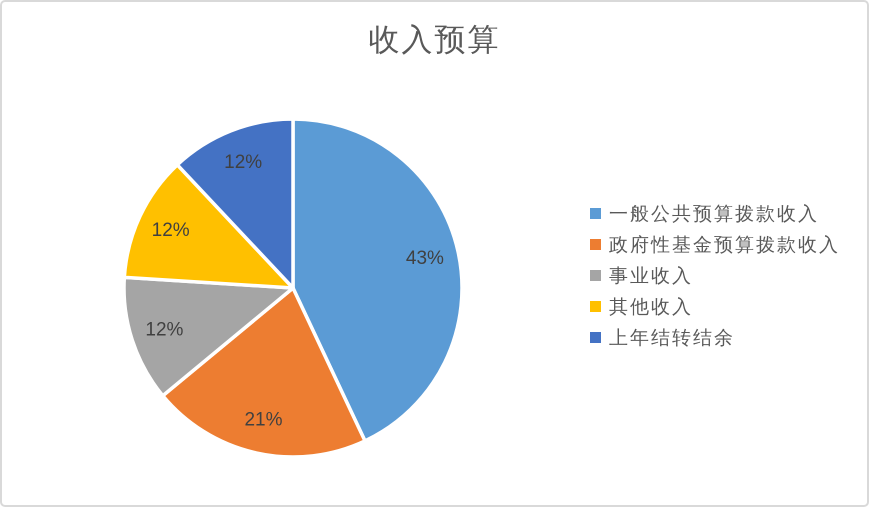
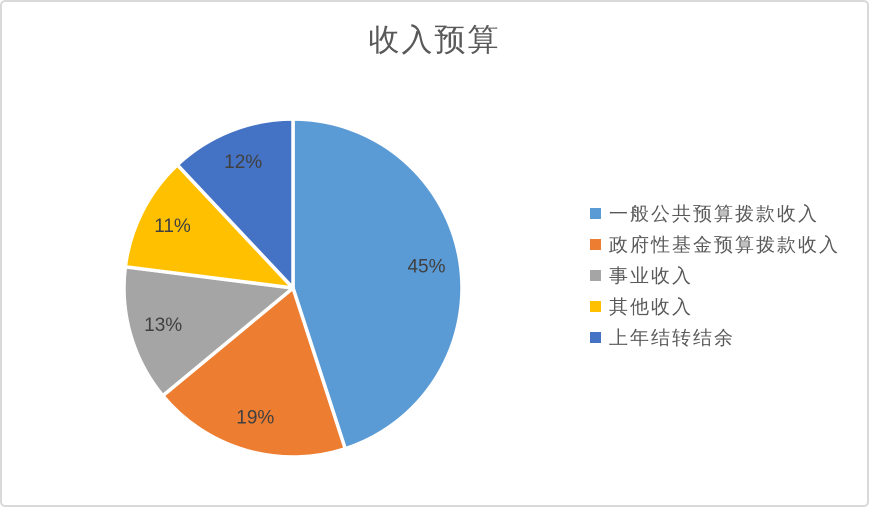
一般公共预算拨款收入: 43% -> 45%
政府性基金预算拨款收入: 21% -> 19%
事业收入: 12% -> 13%
其他收入: 12% -> 11%
